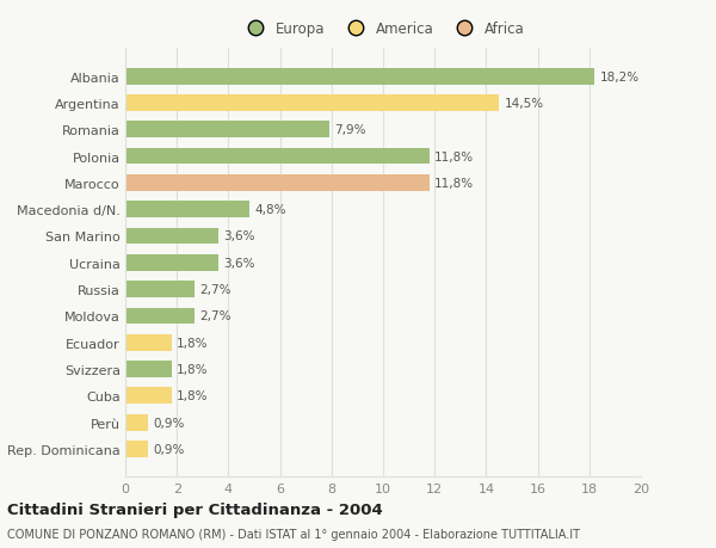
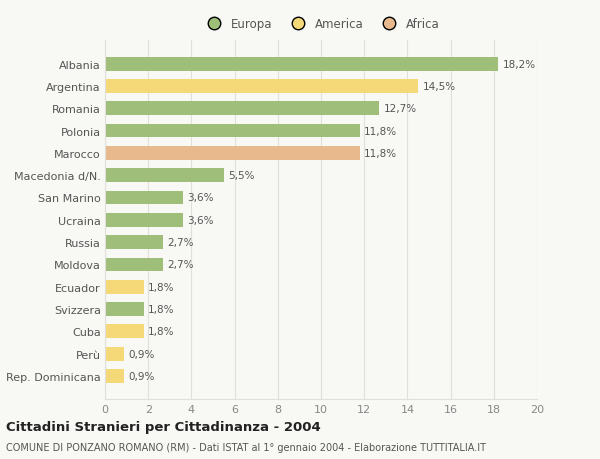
Romania: 7,9% -> 12,7%
Macedonia d/N.: 4,8% -> 5,5%
